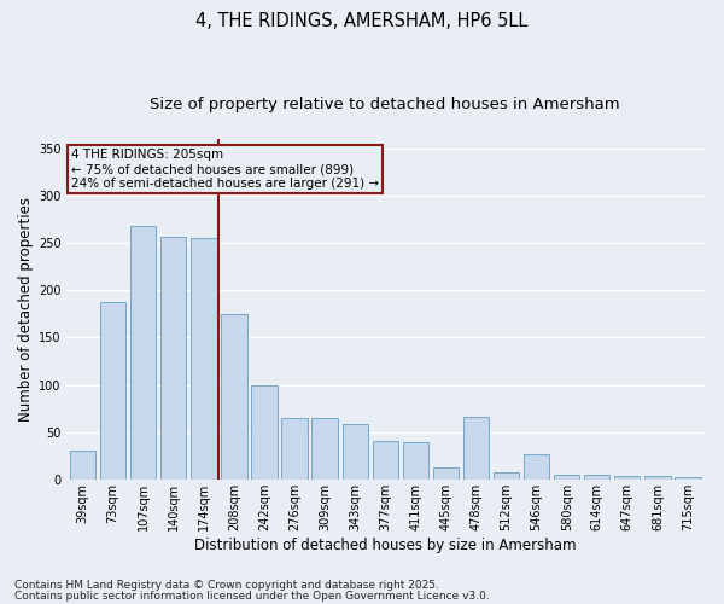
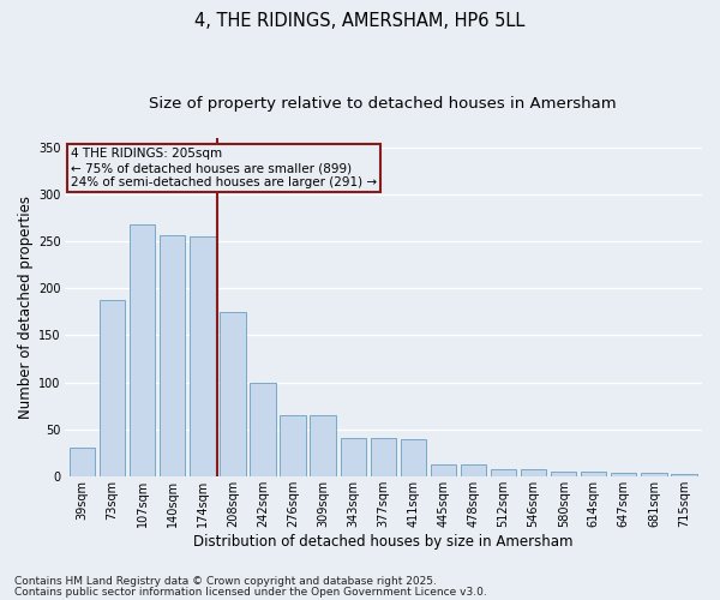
343sqm: 58 -> 41
478sqm: 66 -> 12
546sqm: 26 -> 7
